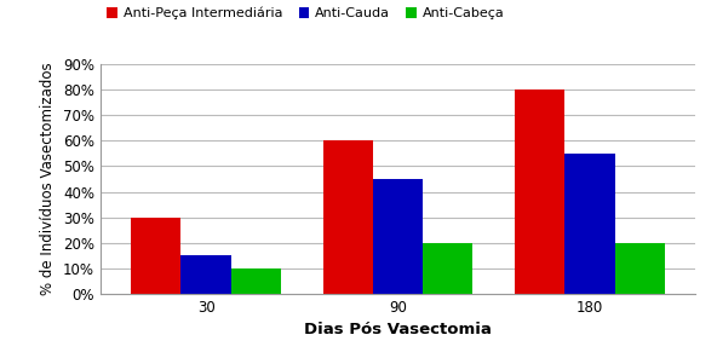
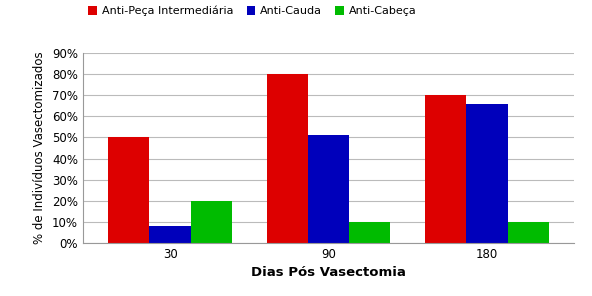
Anti-Peça Intermediária/30: 30% -> 50%
Anti-Cauda/30: 15% -> 8%
Anti-Cabeça/30: 10% -> 20%
Anti-Peça Intermediária/90: 60% -> 80%
Anti-Cauda/90: 45% -> 51%
Anti-Cabeça/90: 20% -> 10%
Anti-Peça Intermediária/180: 80% -> 70%
Anti-Cauda/180: 55% -> 66%
Anti-Cabeça/180: 20% -> 10%
